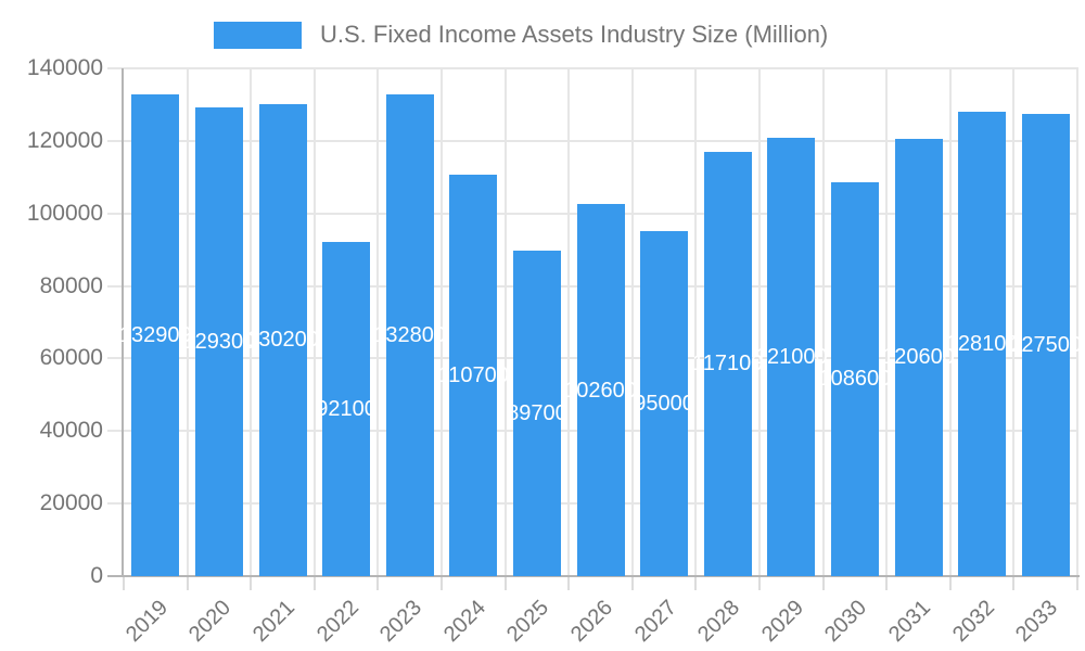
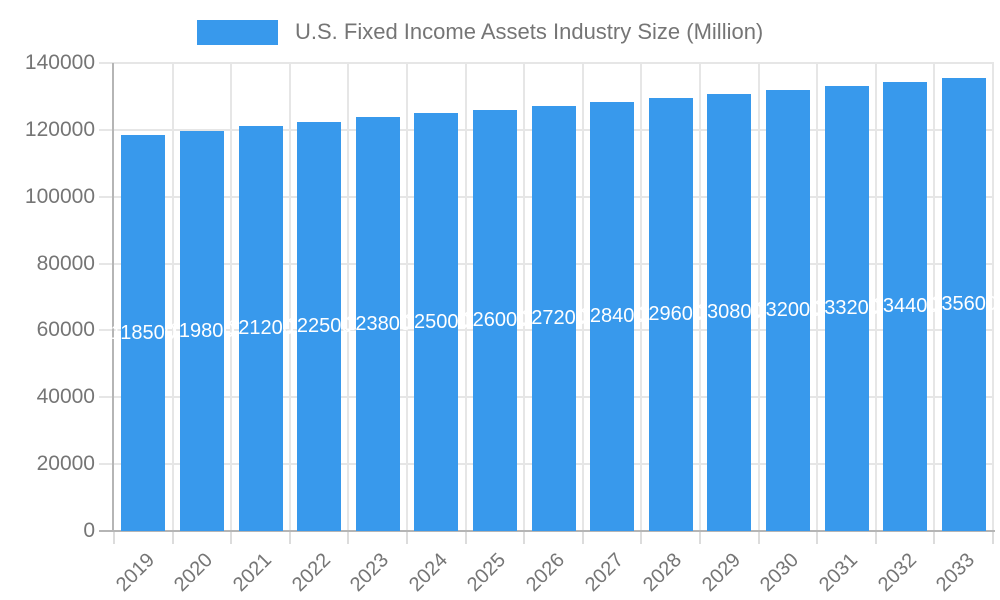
2019: 132900 -> 118500
2020: 129300 -> 119800
2021: 130200 -> 121200
2022: 92100 -> 122500
2023: 132800 -> 123800
2024: 110700 -> 125000
2025: 89700 -> 126000
2026: 102600 -> 127200
2027: 95000 -> 128400
2028: 117100 -> 129600
2029: 121000 -> 130800
2030: 108600 -> 132000
2031: 120600 -> 133200
2032: 128100 -> 134400
2033: 127500 -> 135600
